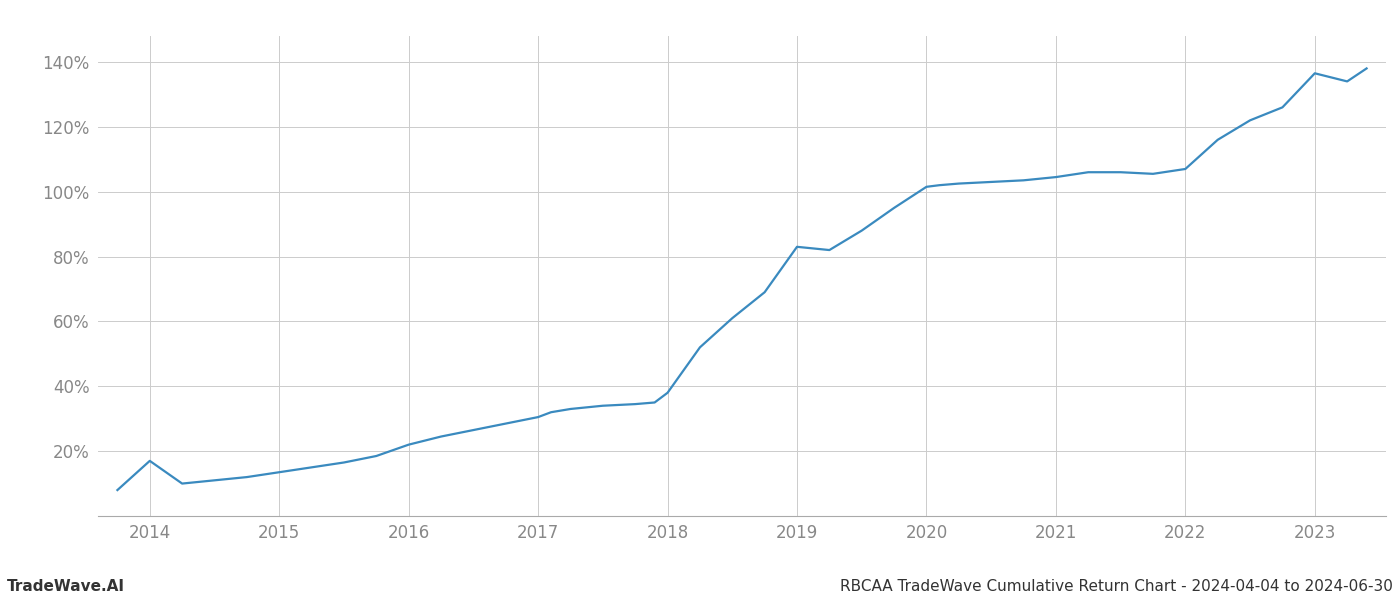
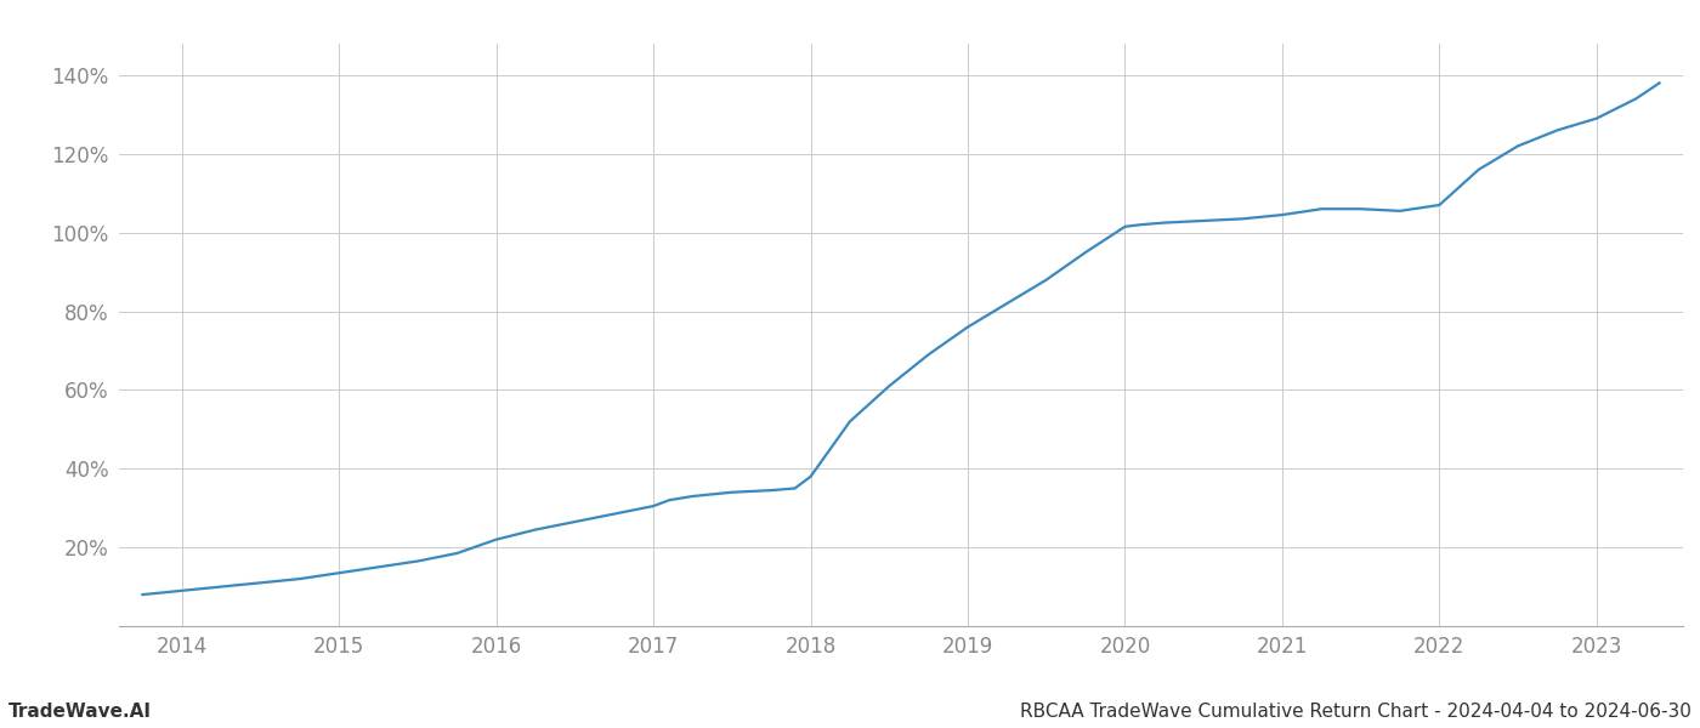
2014: 17.0% -> 9.0%
2019: 83.0% -> 76.0%
2023: 136.5% -> 129.0%
